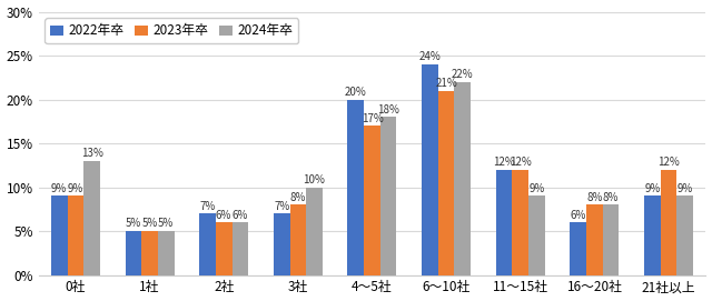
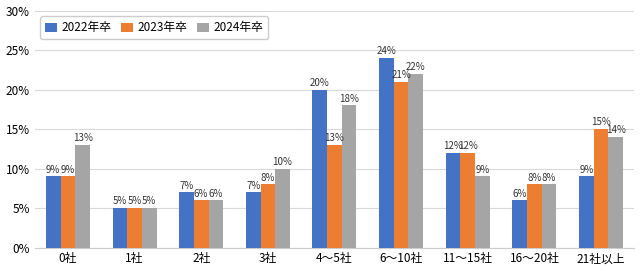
2023年卒/4～5社: 17% -> 13%
2023年卒/21社以上: 12% -> 15%
2024年卒/21社以上: 9% -> 14%
